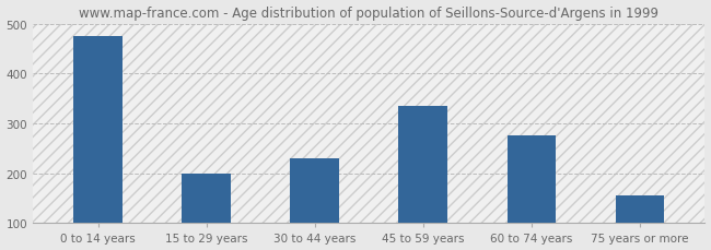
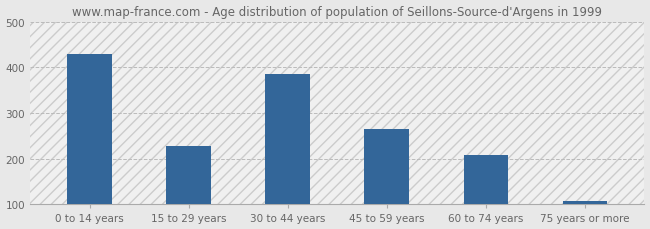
0 to 14 years: 475 -> 428
15 to 29 years: 200 -> 228
30 to 44 years: 230 -> 385
45 to 59 years: 335 -> 265
60 to 74 years: 275 -> 208
75 years or more: 155 -> 107
